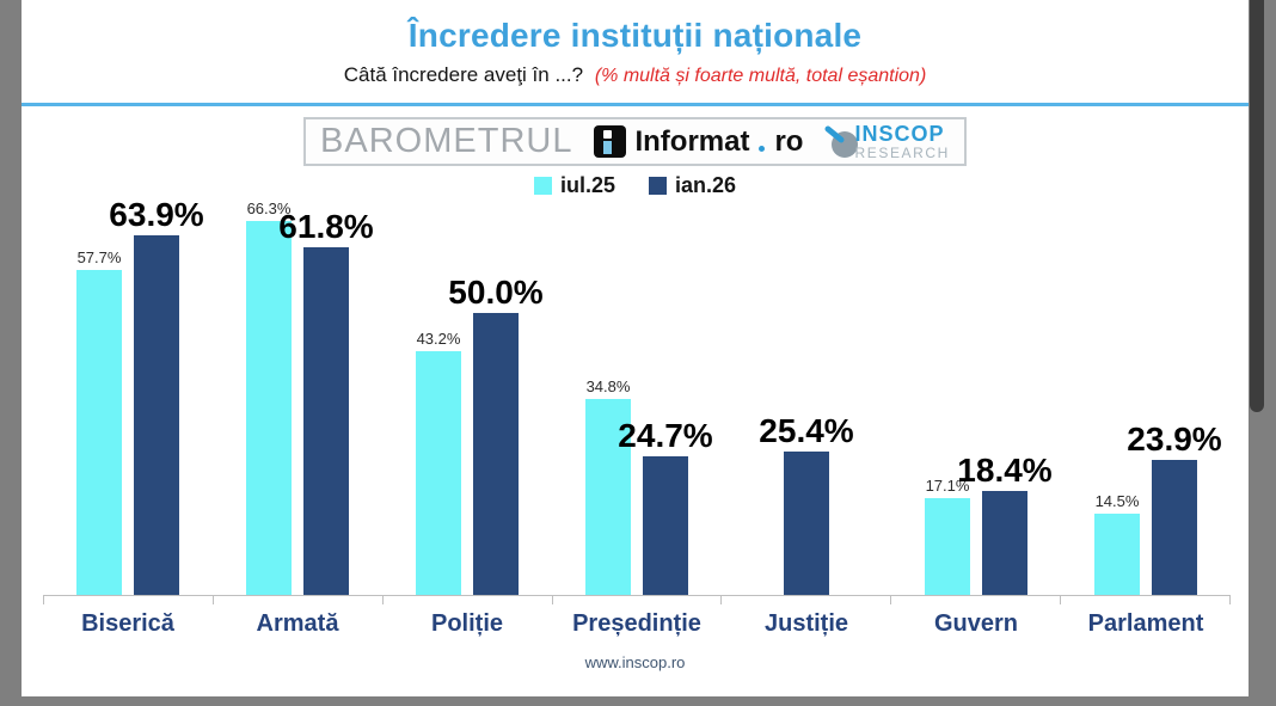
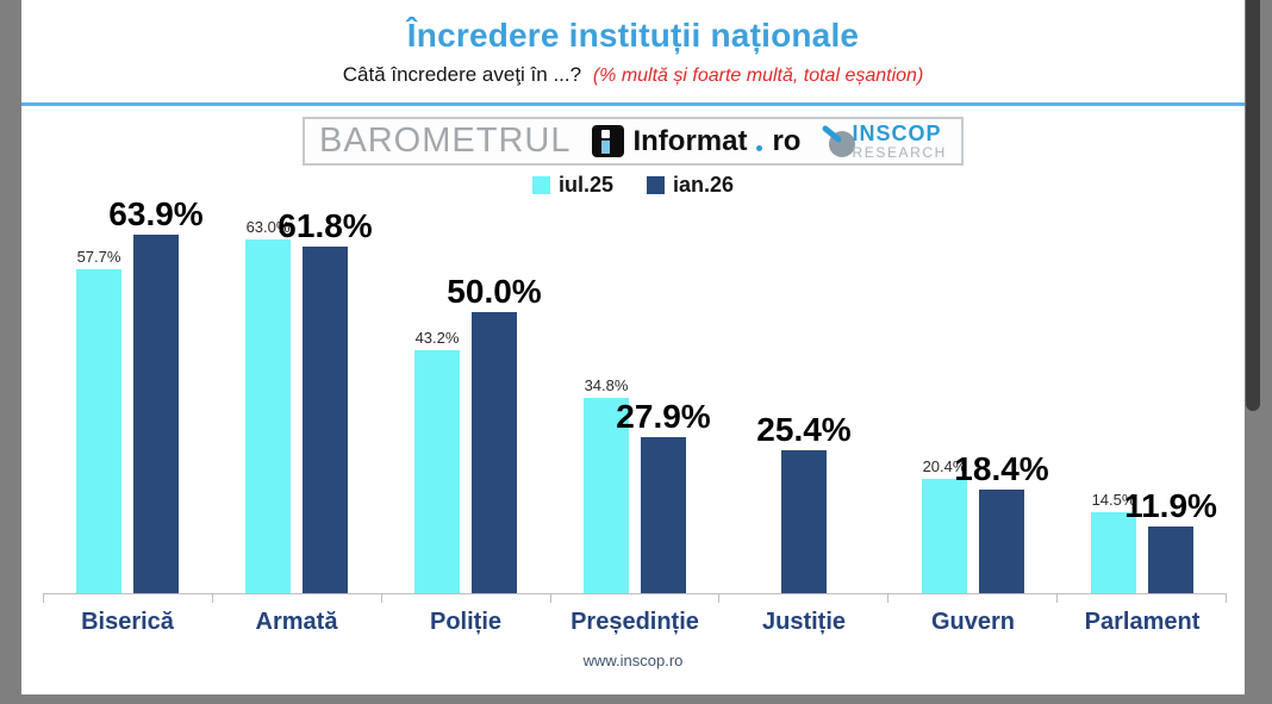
iul.25/Armată: 66.3% -> 63.0%
ian.26/Președinție: 24.7% -> 27.9%
iul.25/Guvern: 17.1% -> 20.4%
ian.26/Parlament: 23.9% -> 11.9%
